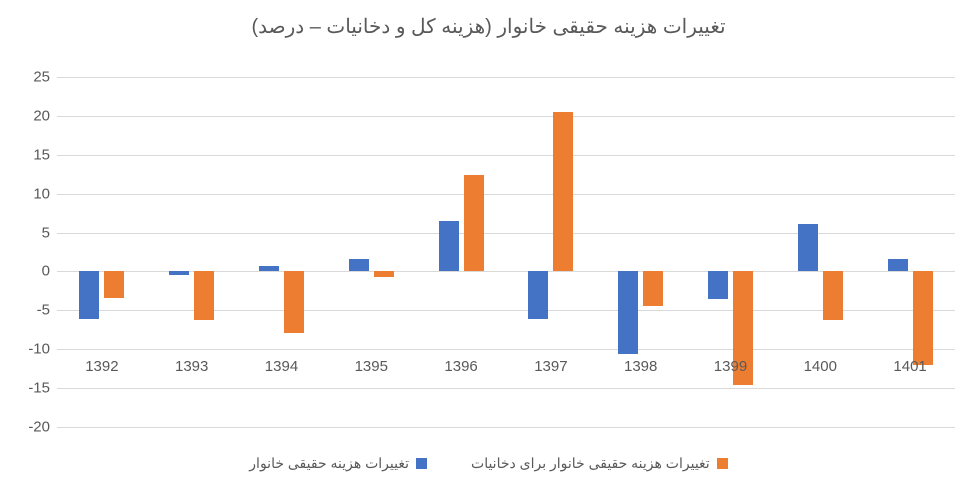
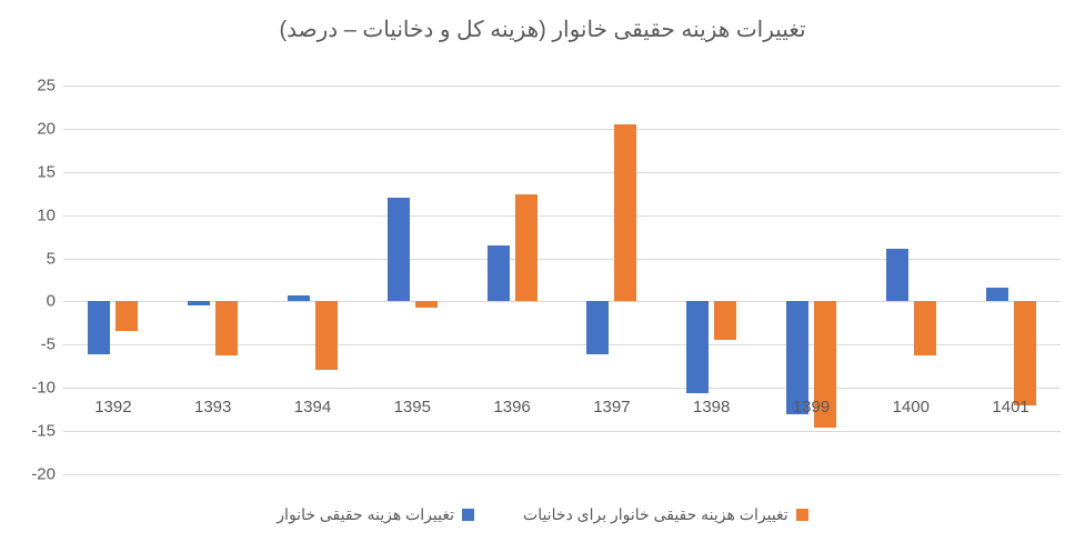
تغییرات هزینه حقیقی خانوار/1395: 2 -> 12
تغییرات هزینه حقیقی خانوار/1399: -4 -> -13
